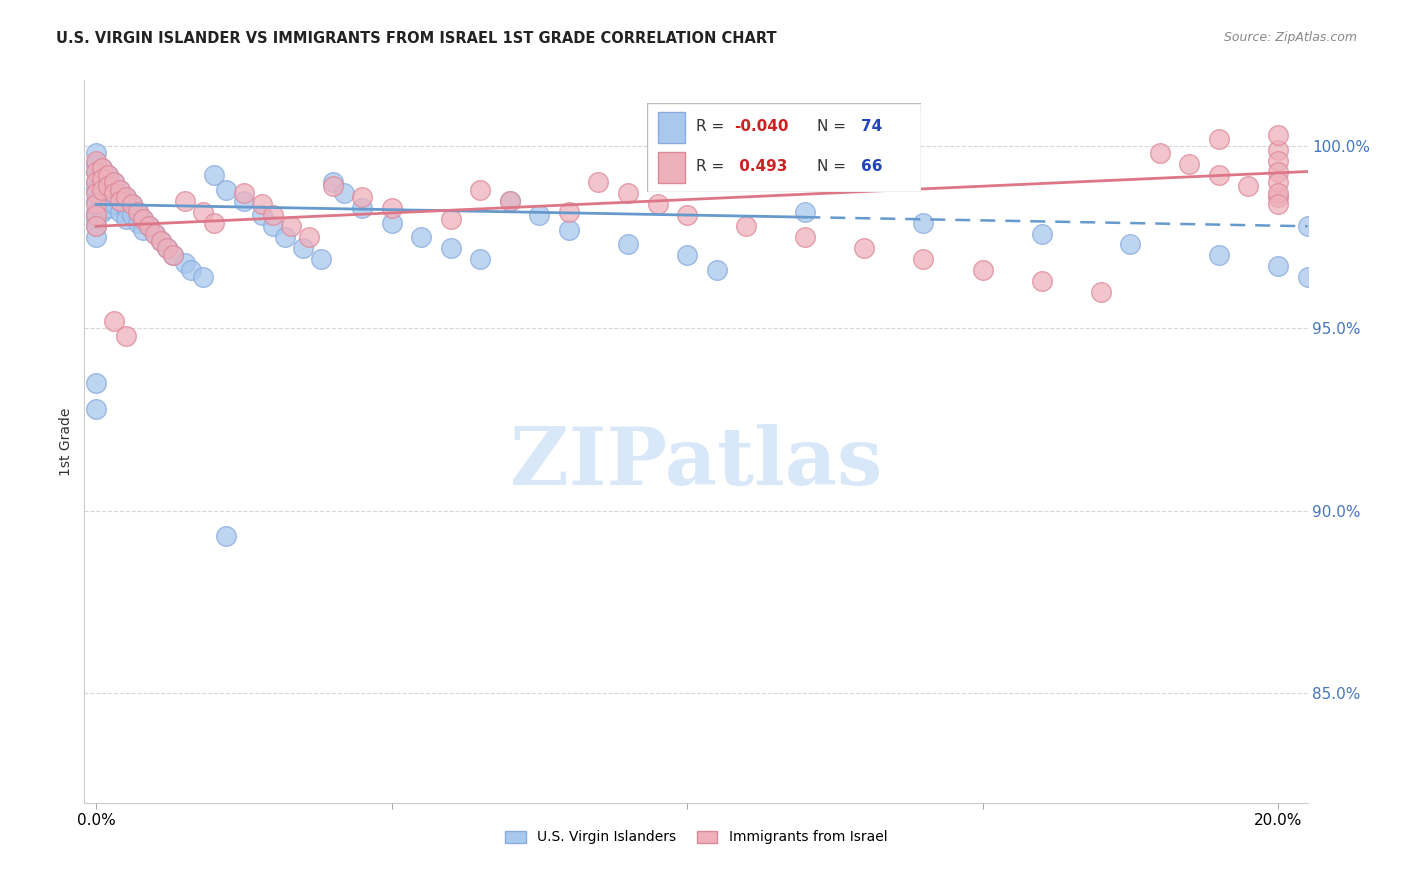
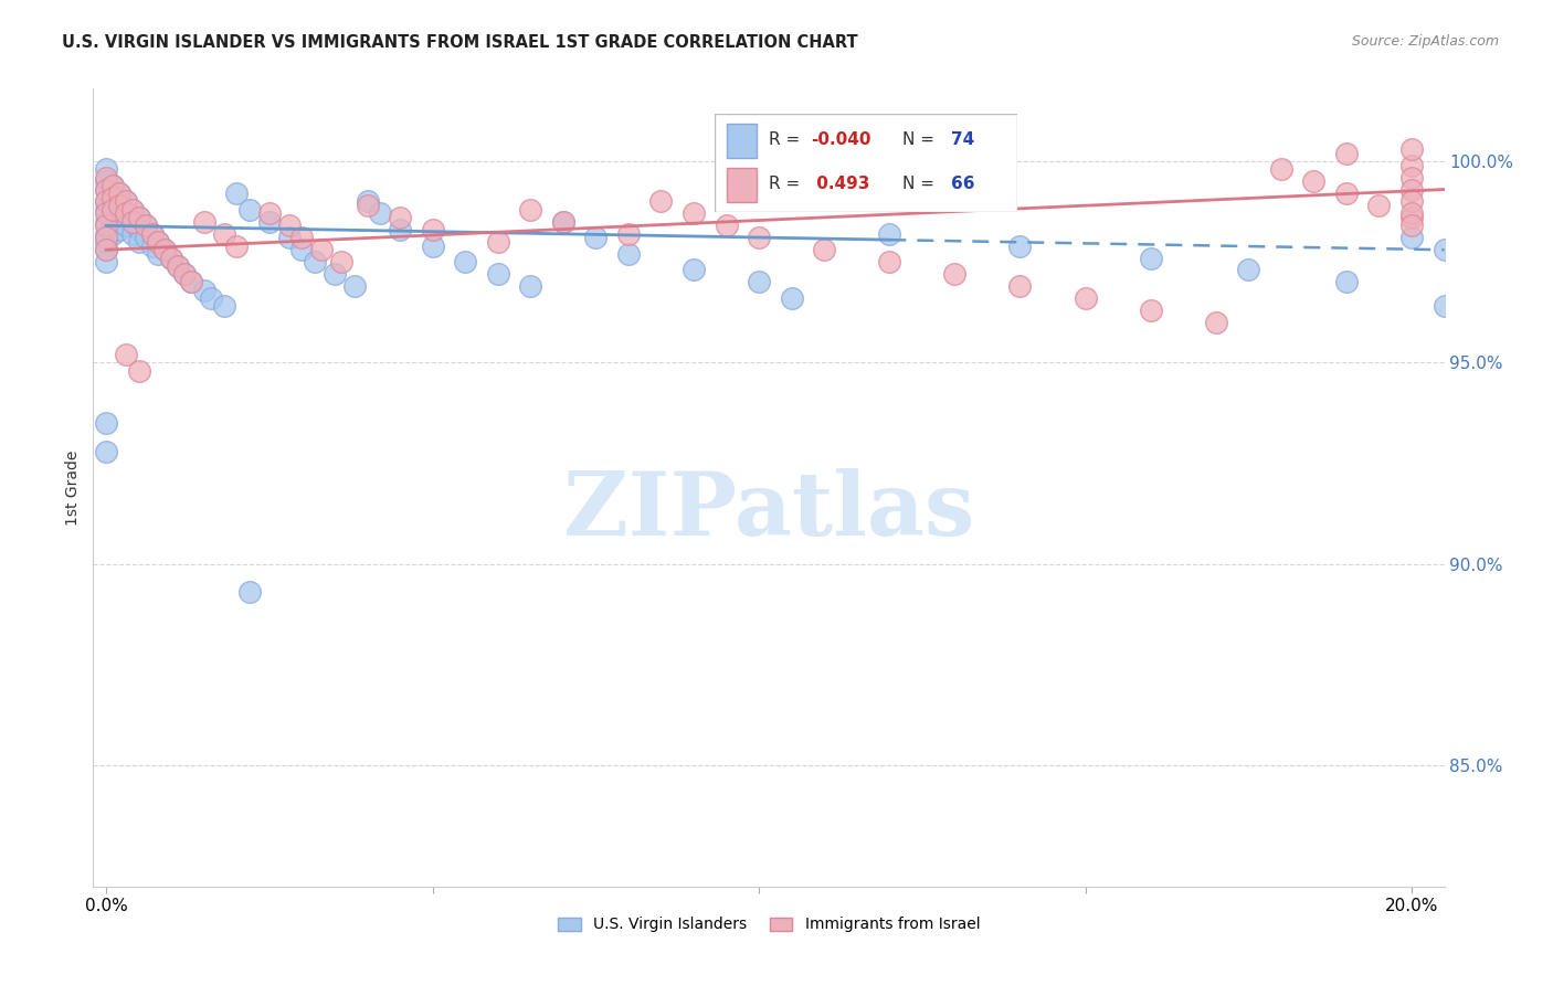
U.S. Virgin Islanders/20.0%: 96.7% -> 98.1%
